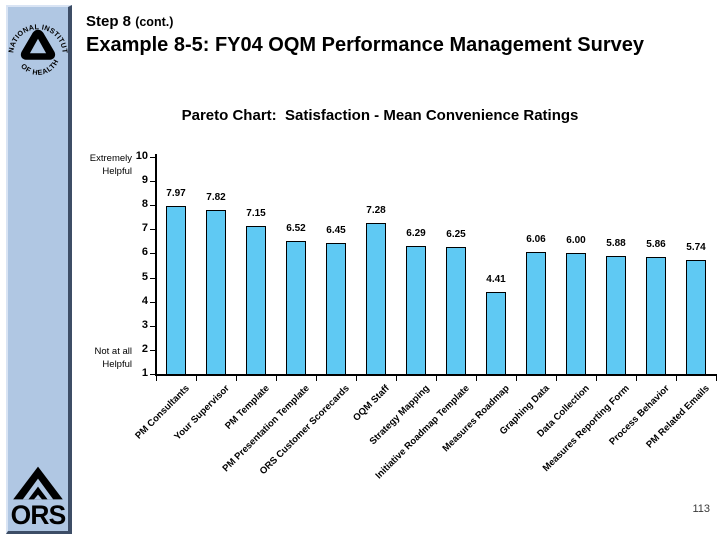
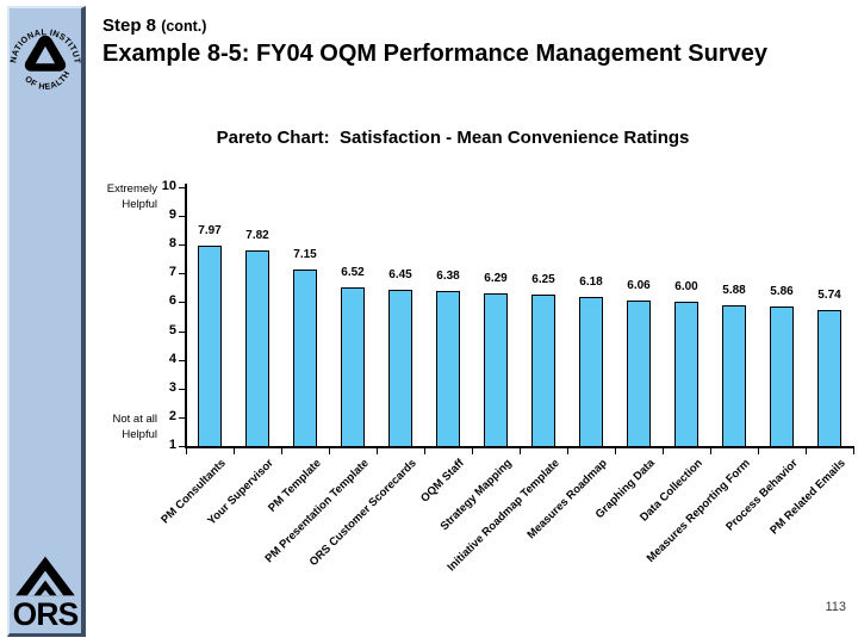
OQM Staff: 7.28 -> 6.38
Measures Roadmap: 4.41 -> 6.18
